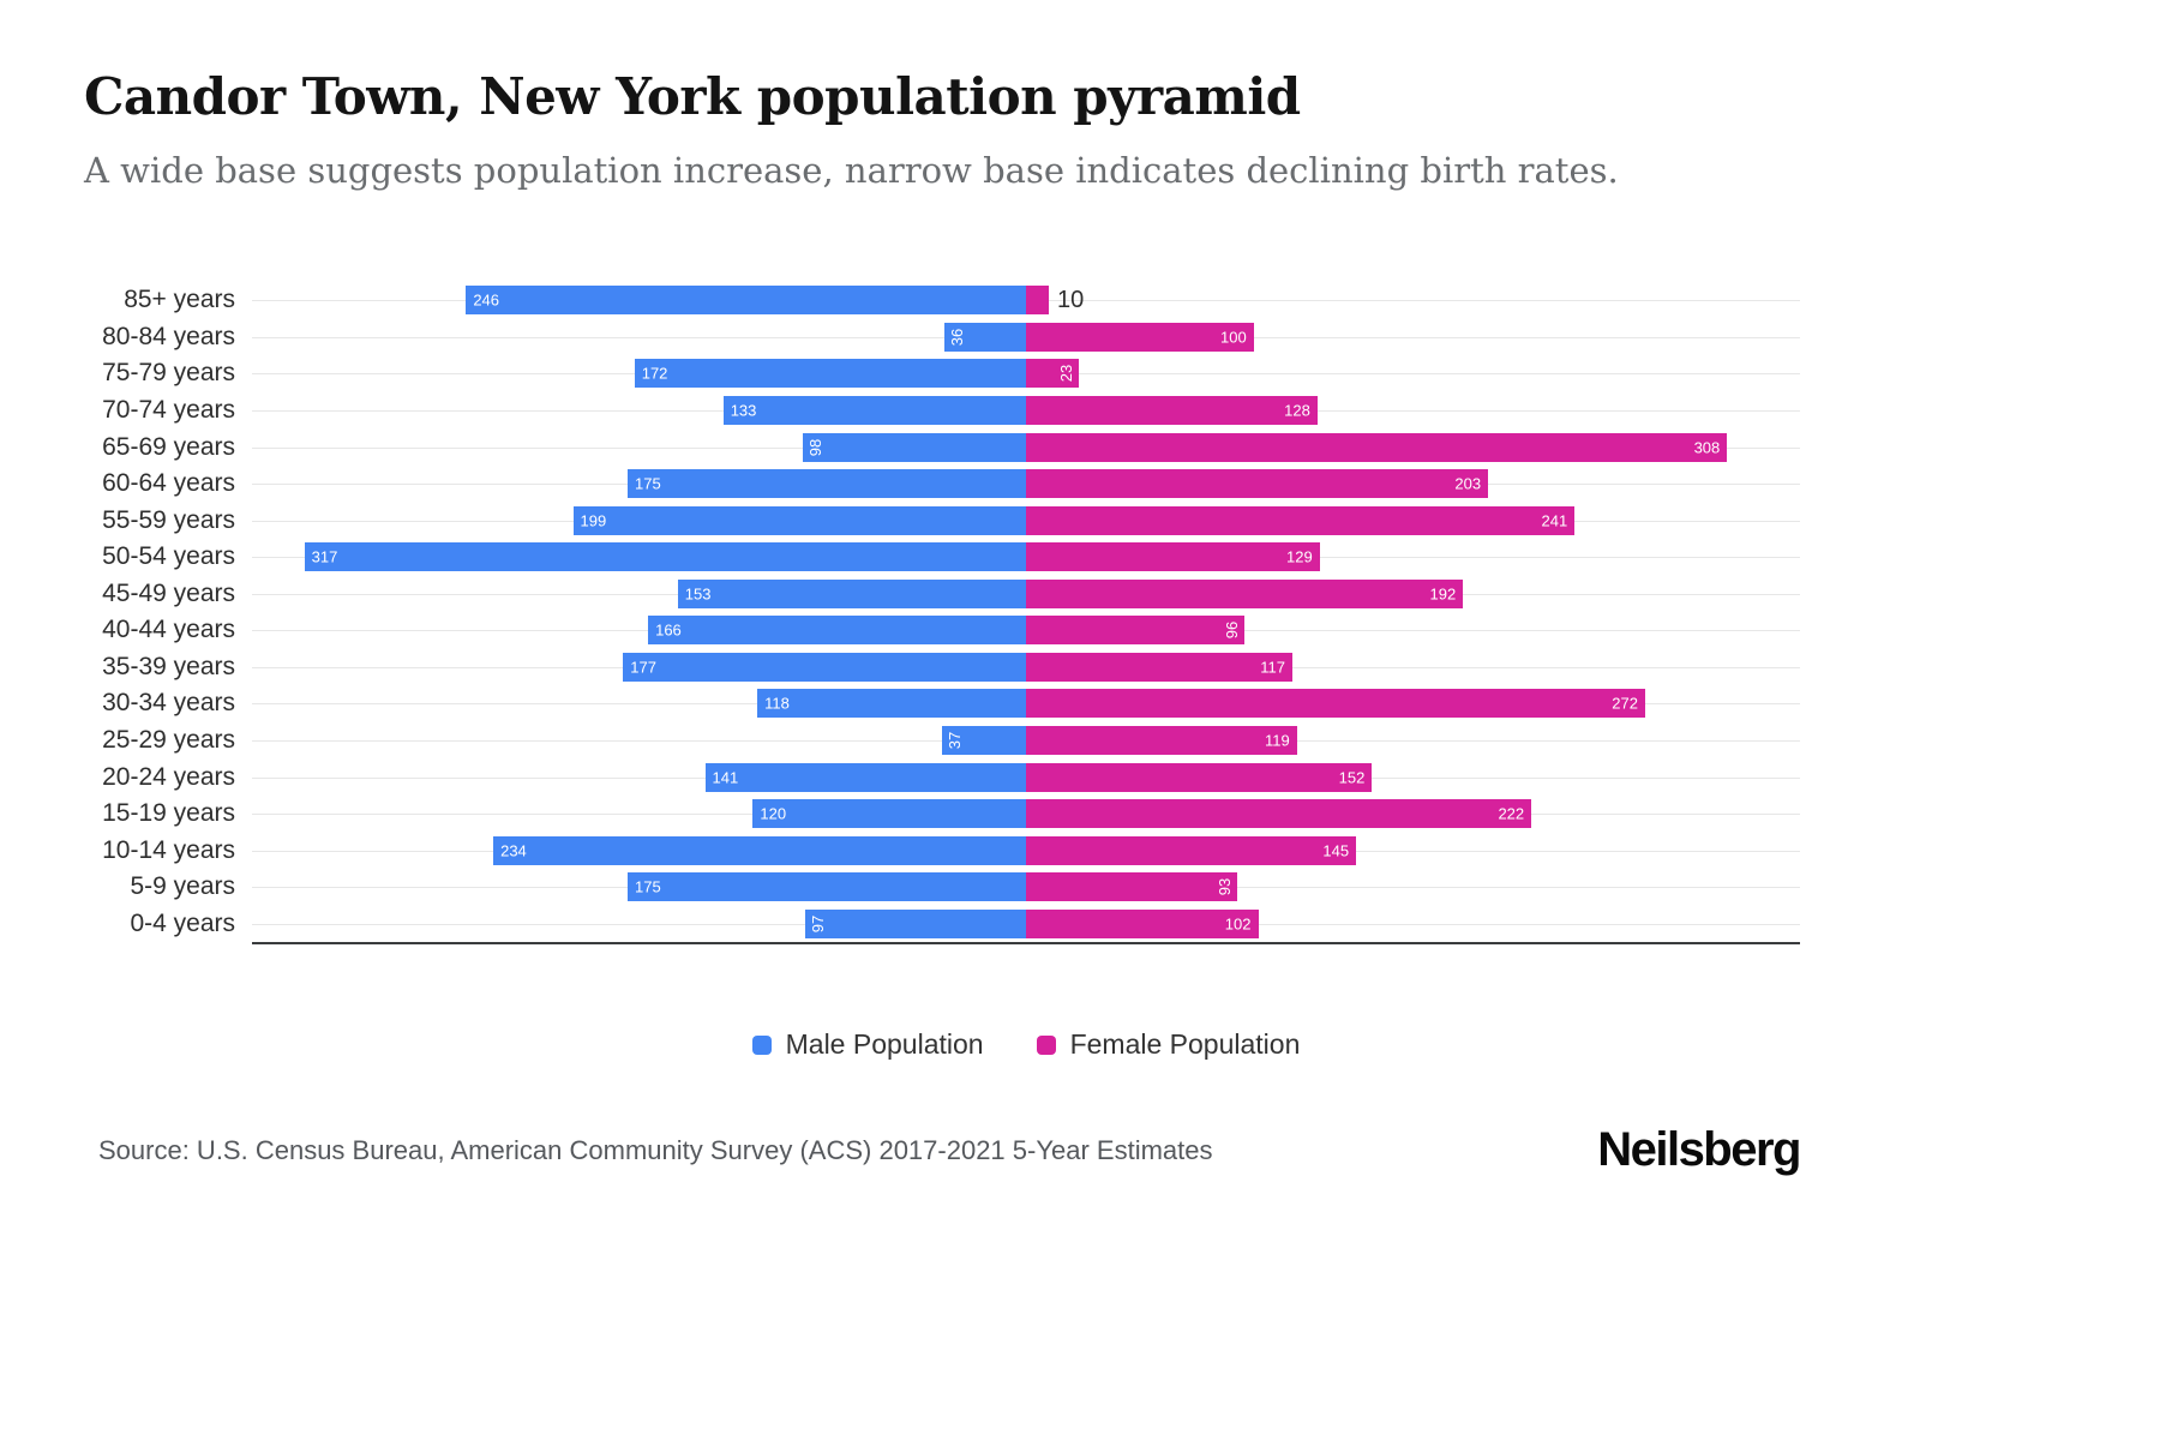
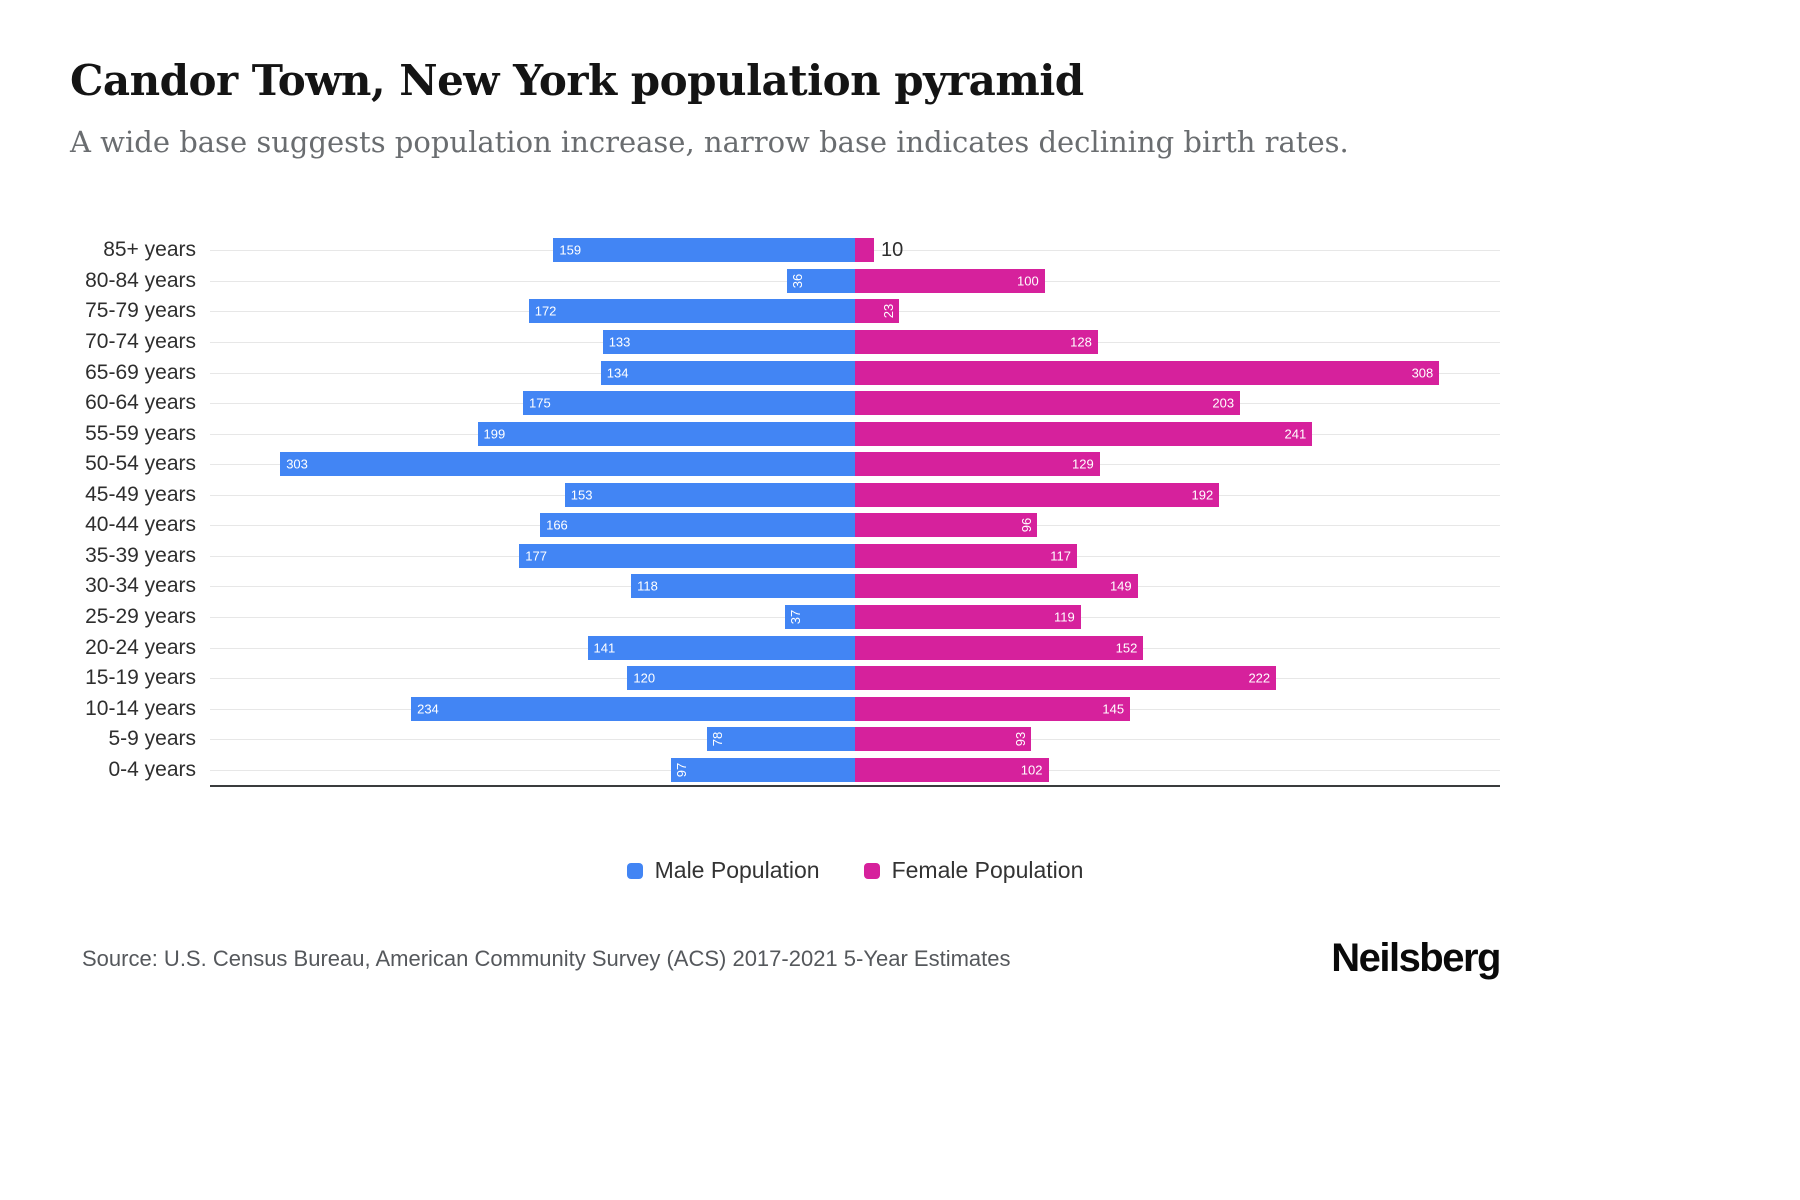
Male Population/85+ years: 246 -> 159
Male Population/65-69 years: 98 -> 134
Male Population/50-54 years: 317 -> 303
Female Population/30-34 years: 272 -> 149
Male Population/5-9 years: 175 -> 78
